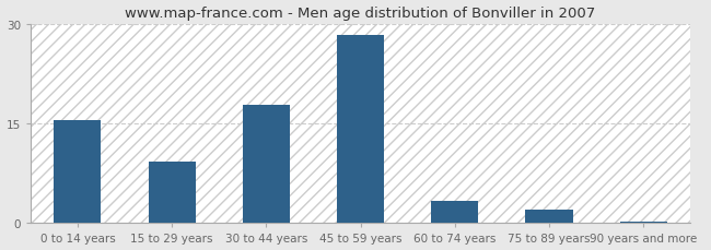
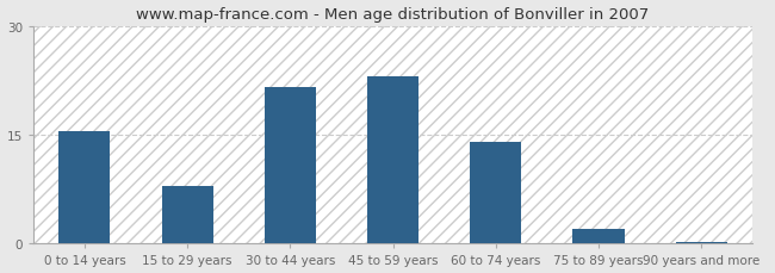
15 to 29 years: 9.2 -> 8.0
30 to 44 years: 17.8 -> 21.5
45 to 59 years: 28.2 -> 23.0
60 to 74 years: 3.4 -> 14.0
